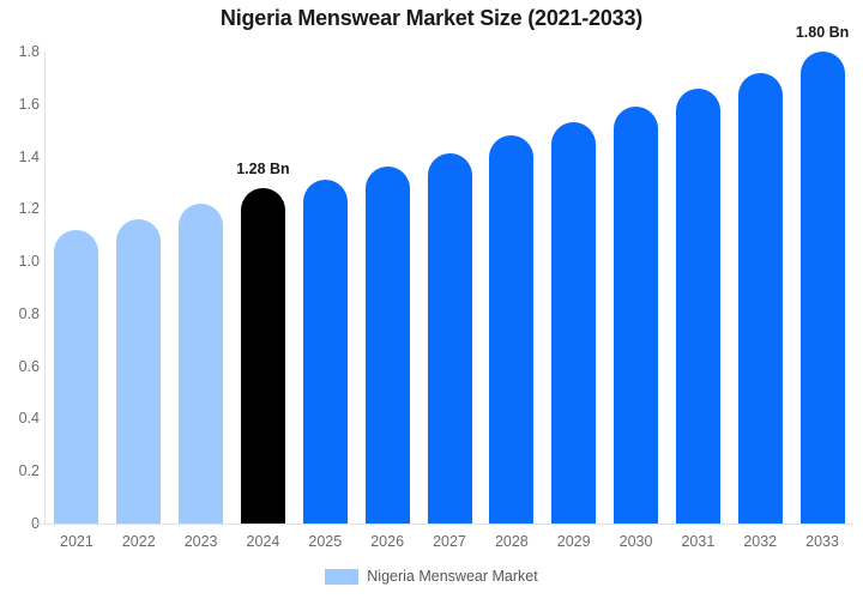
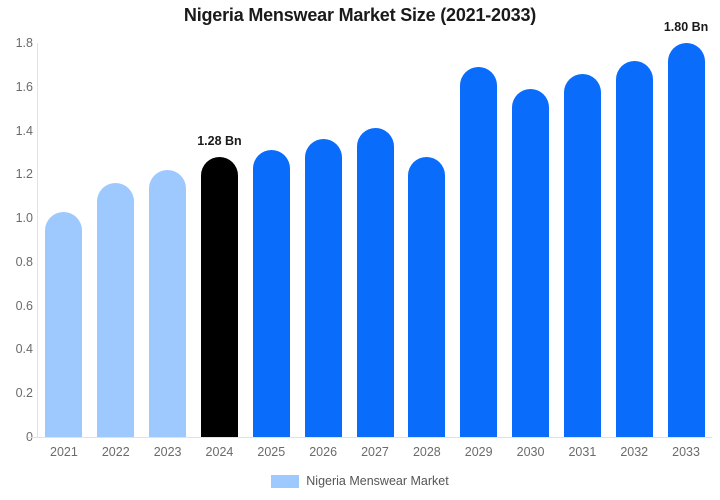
2021: 1.12 -> 1.03
2028: 1.48 -> 1.28
2029: 1.53 -> 1.69
